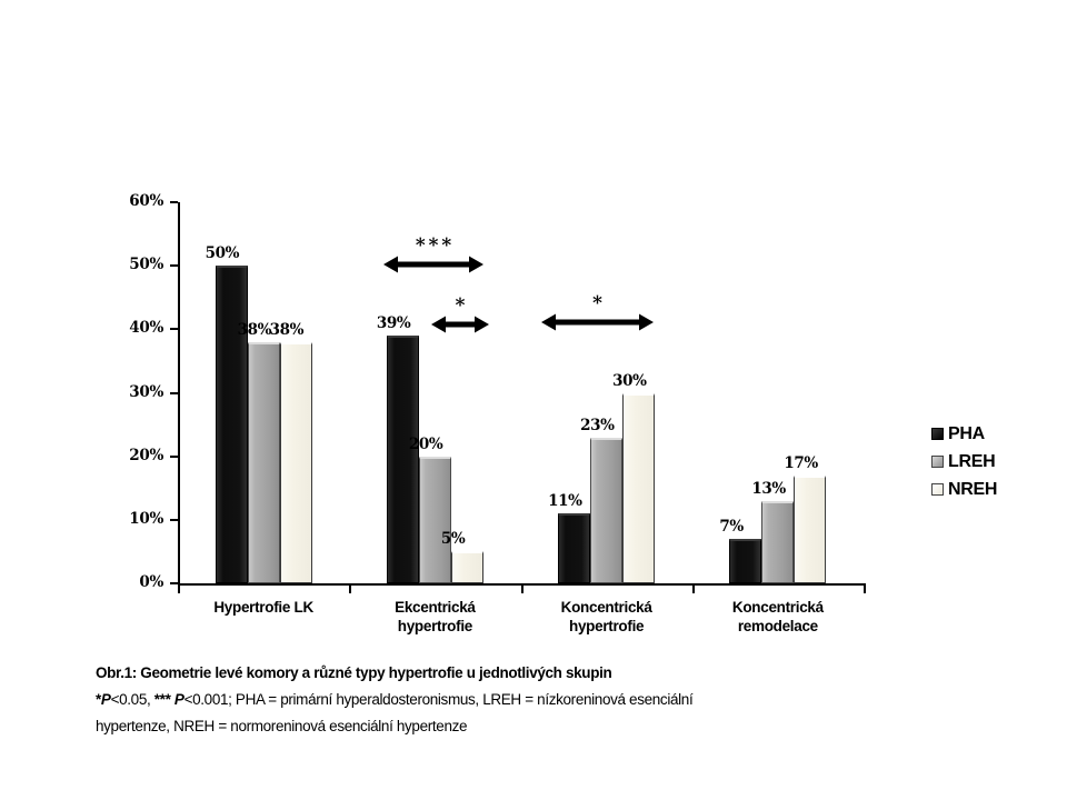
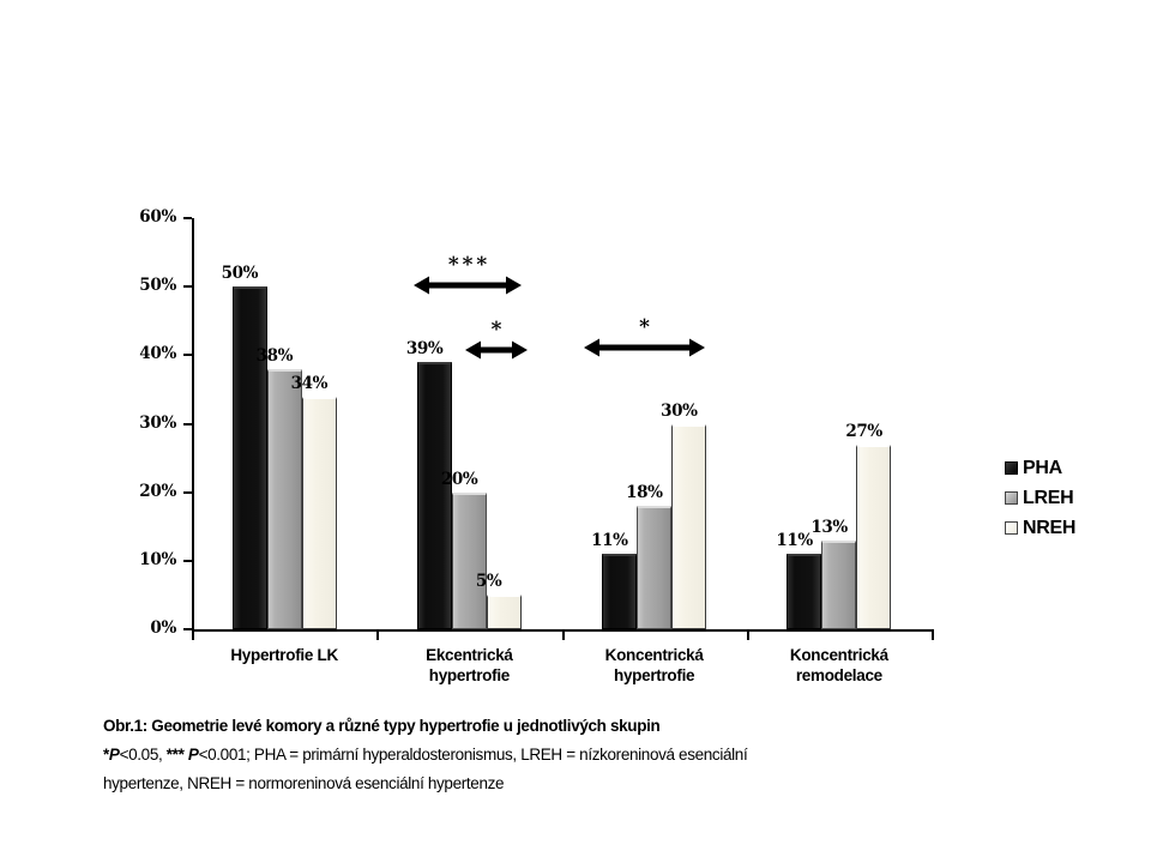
NREH/Hypertrofie LK: 38% -> 34%
LREH/Koncentrická hypertrofie: 23% -> 18%
PHA/Koncentrická remodelace: 7% -> 11%
NREH/Koncentrická remodelace: 17% -> 27%
